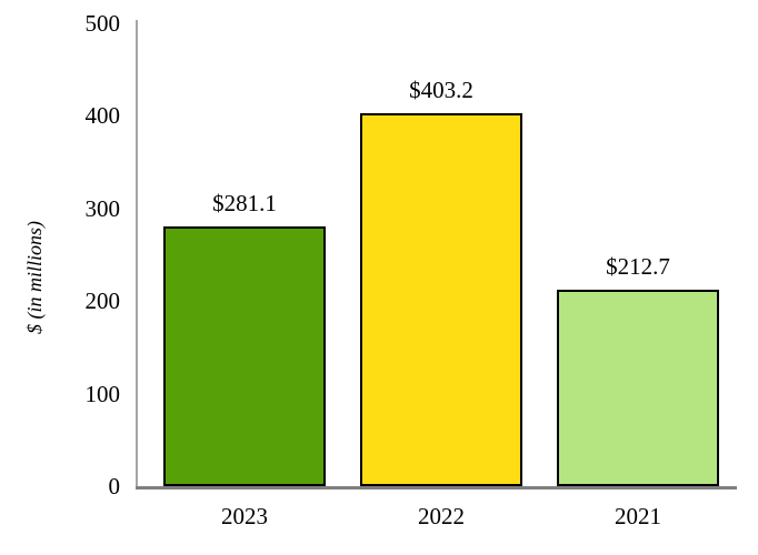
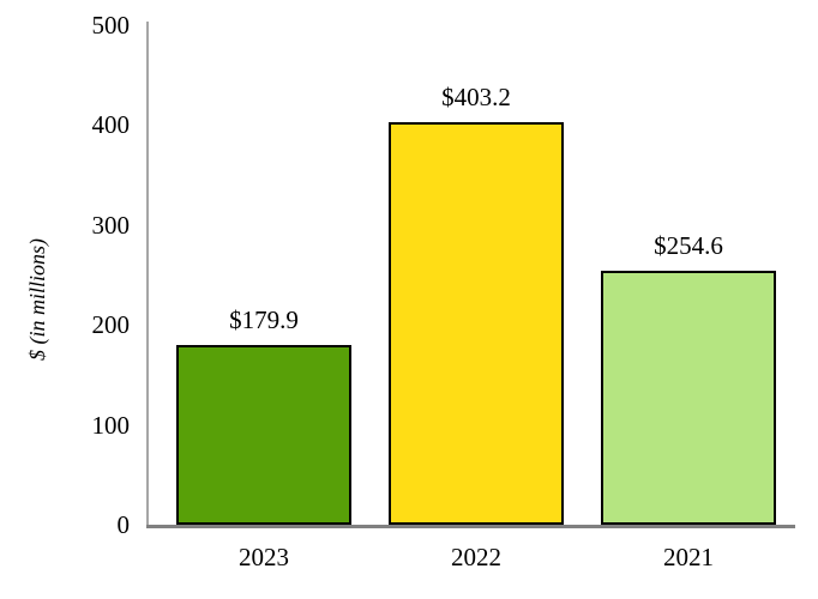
2023: $281.1 -> $179.9
2021: $212.7 -> $254.6
